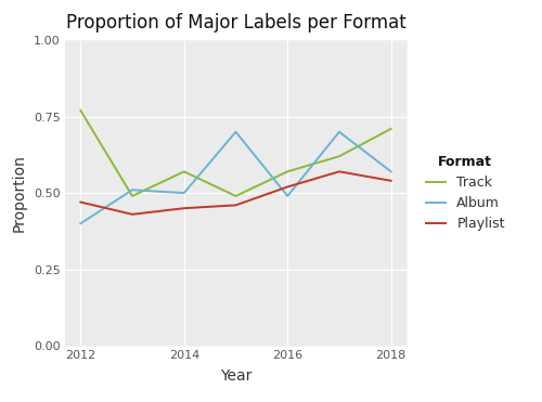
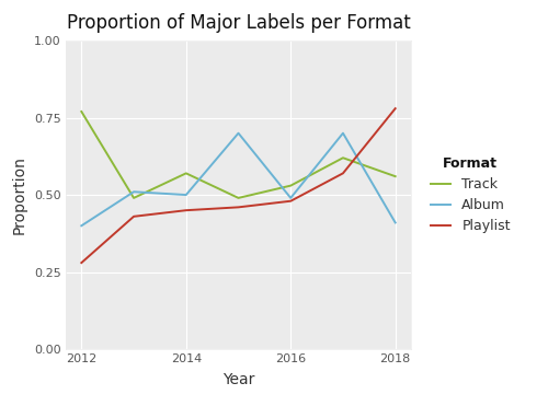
Playlist/2012: 0.47 -> 0.28
Track/2016: 0.57 -> 0.53
Playlist/2016: 0.52 -> 0.48
Track/2018: 0.71 -> 0.56
Album/2018: 0.57 -> 0.41
Playlist/2018: 0.54 -> 0.78
